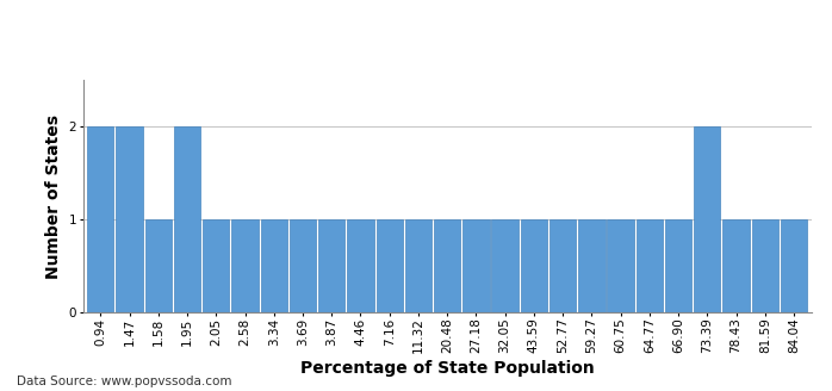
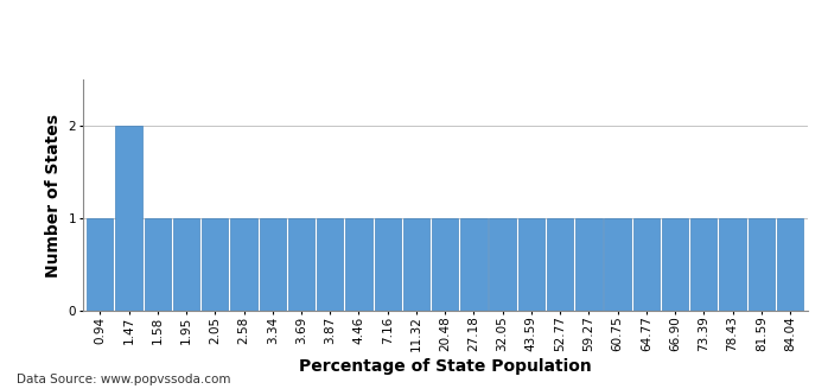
0.94: 2 -> 1
1.95: 2 -> 1
73.39: 2 -> 1
